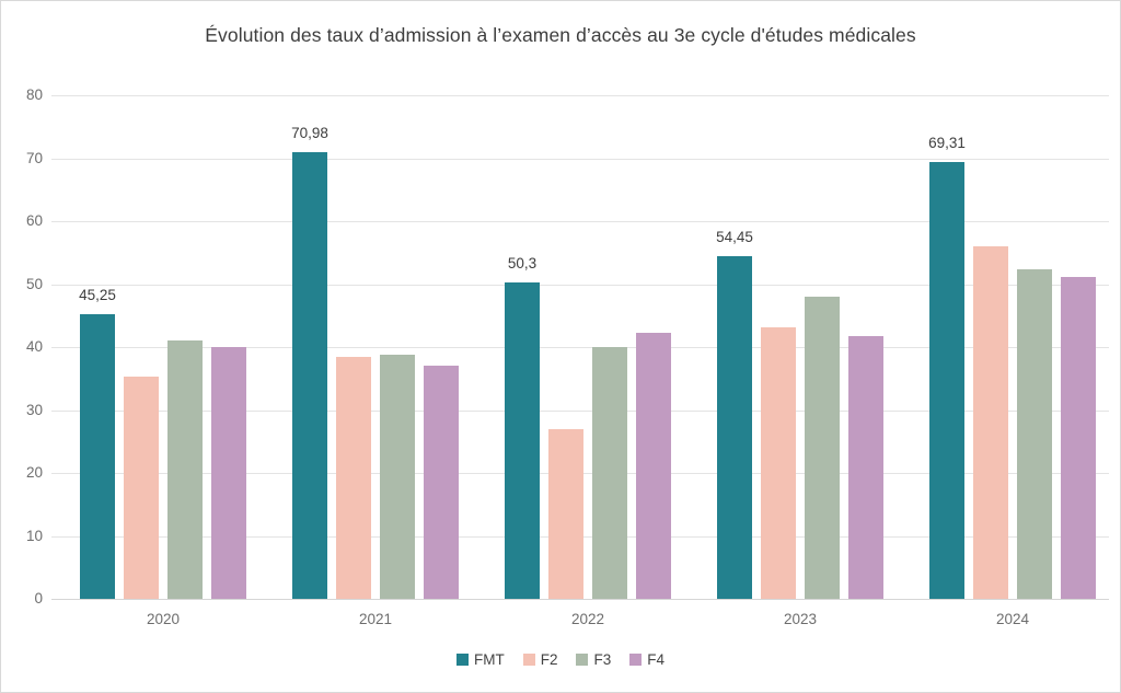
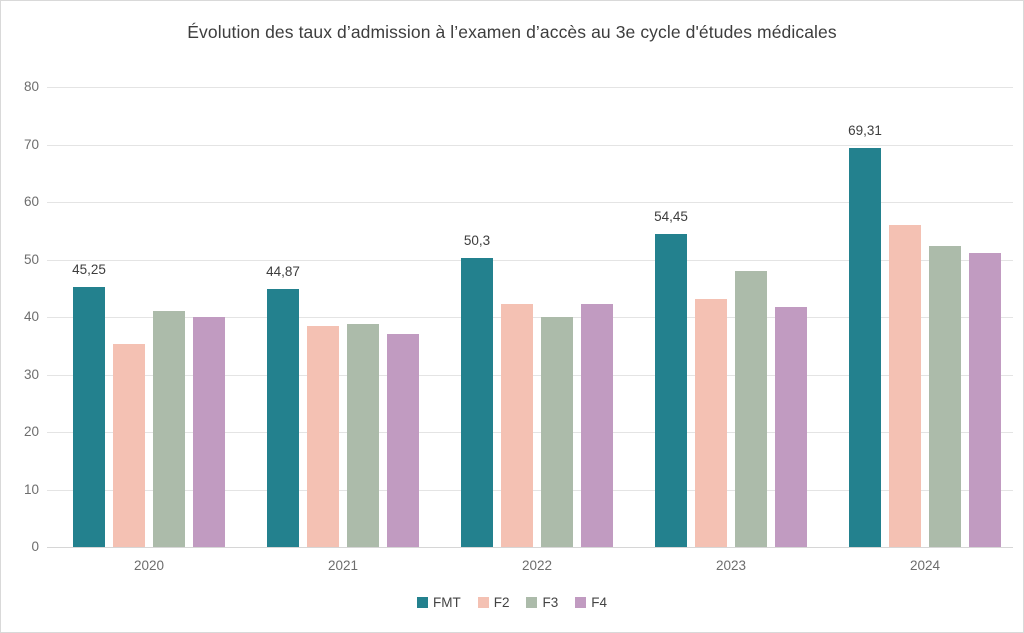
FMT/2021: 70,98 -> 44,87
F2/2022: 27 -> 42
